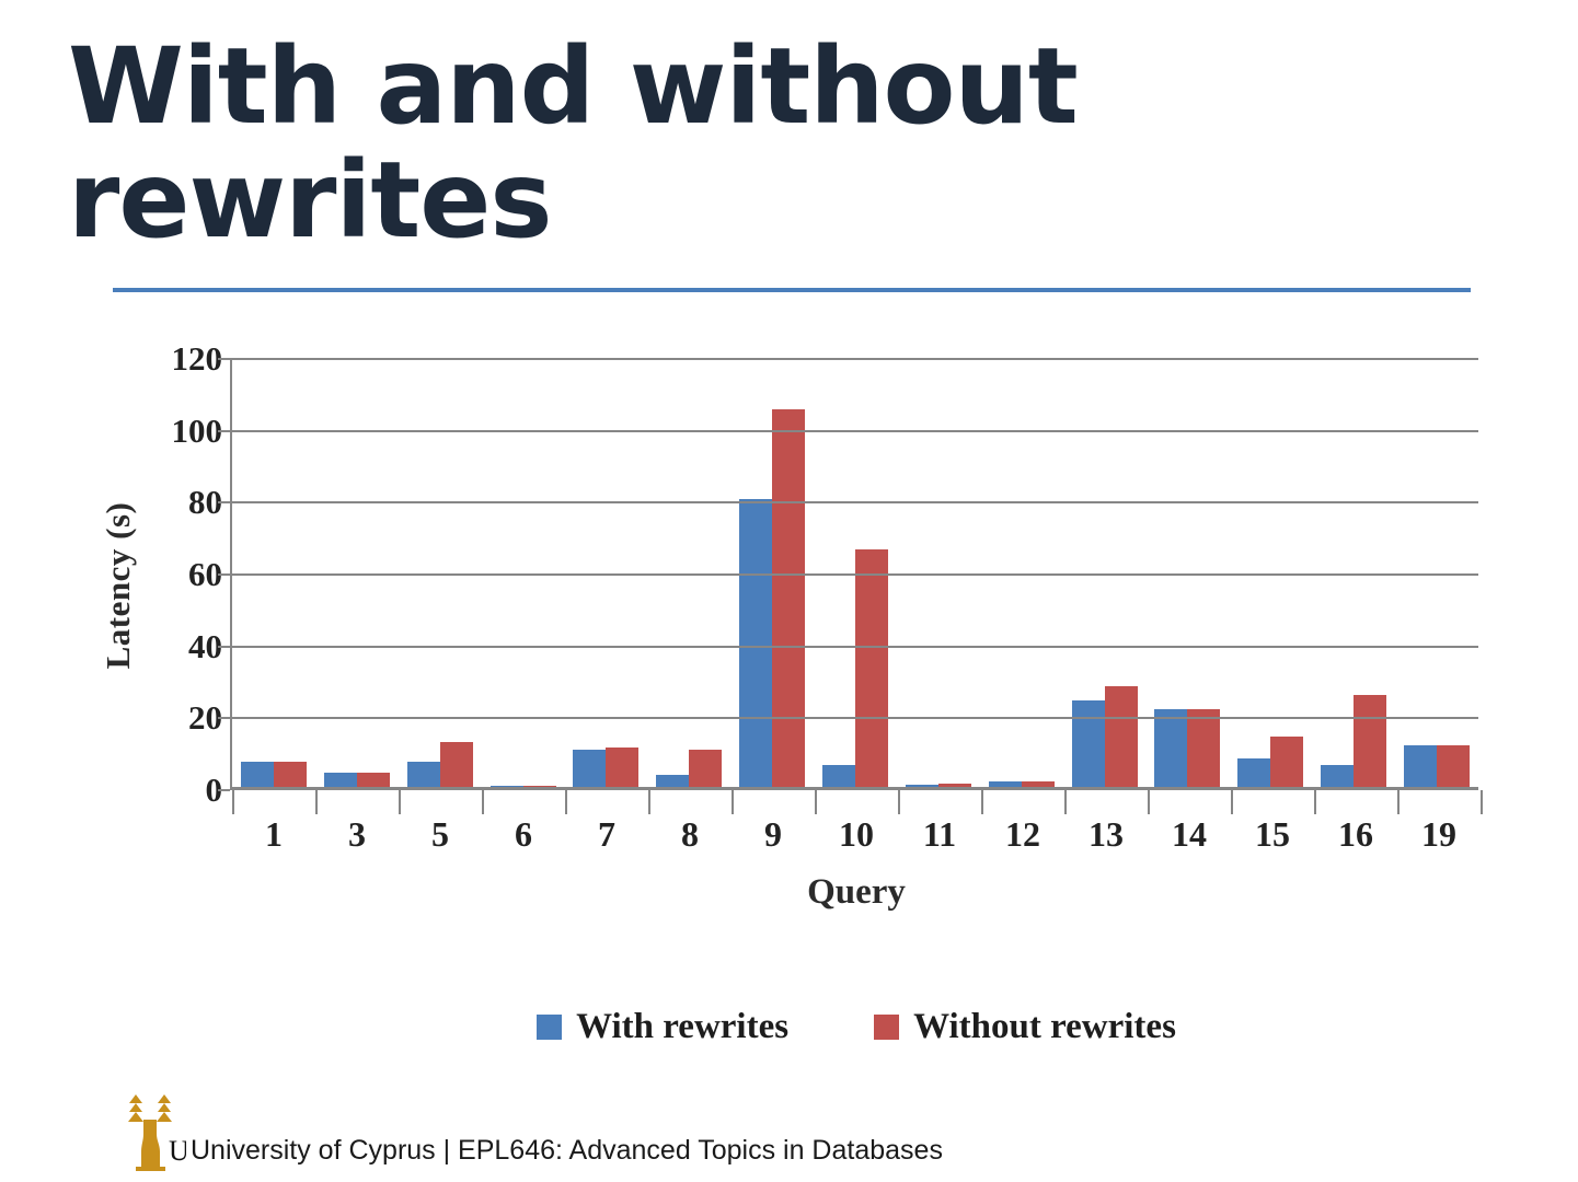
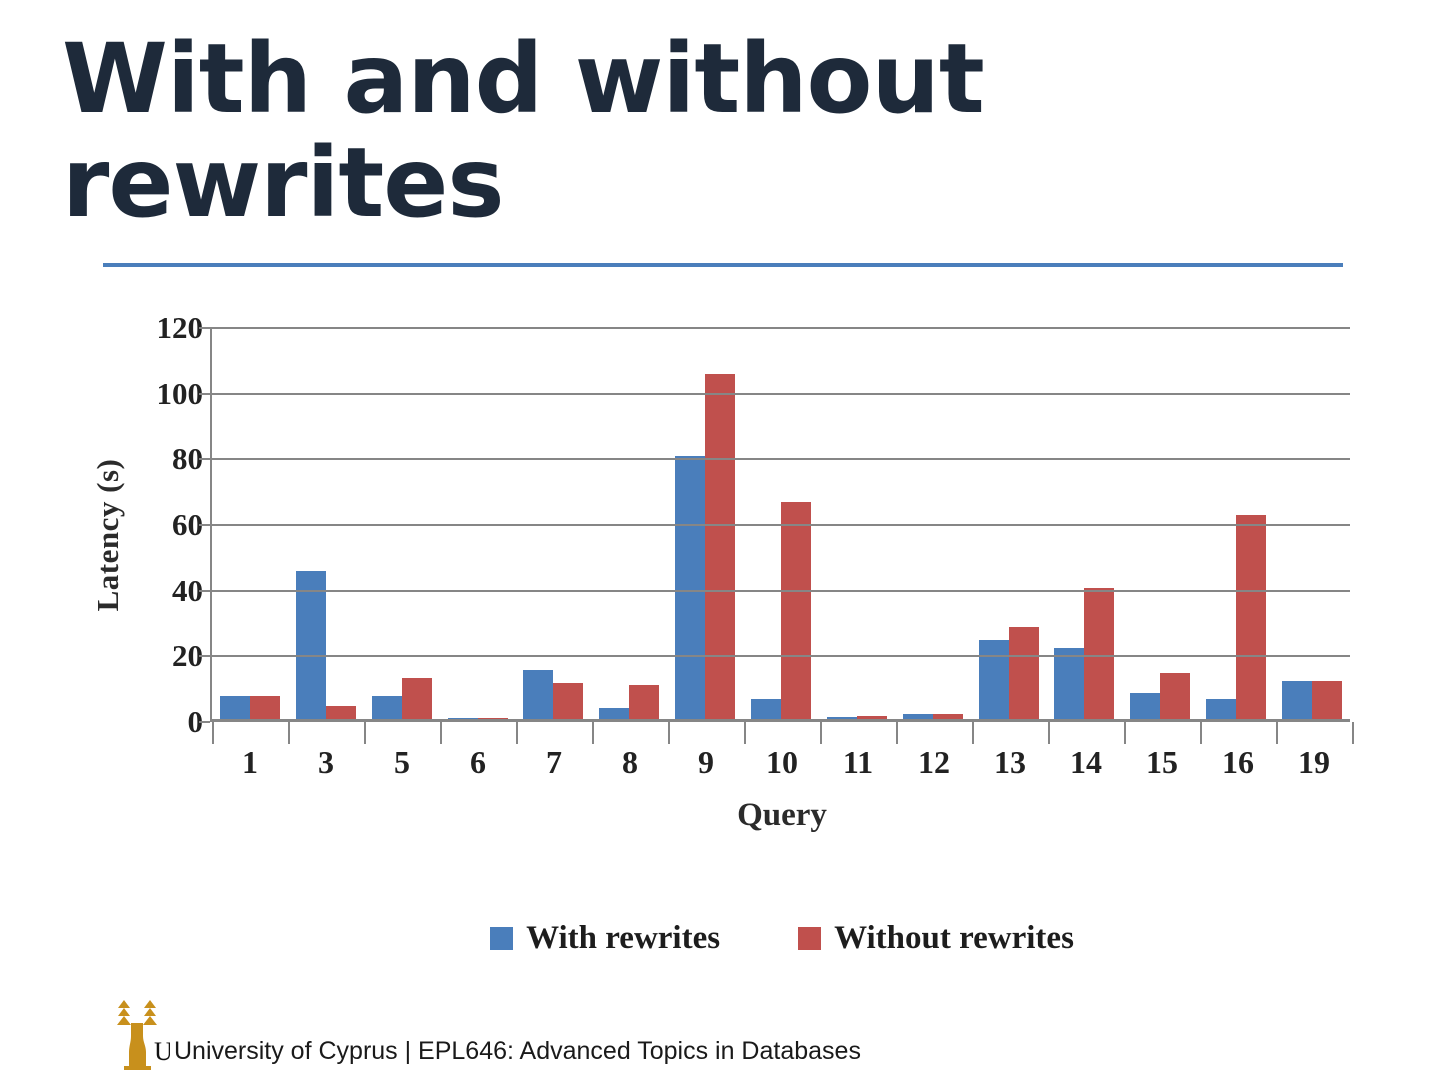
With rewrites/3: 4 -> 45
With rewrites/7: 10 -> 15
Without rewrites/14: 22 -> 40
Without rewrites/16: 26 -> 62
